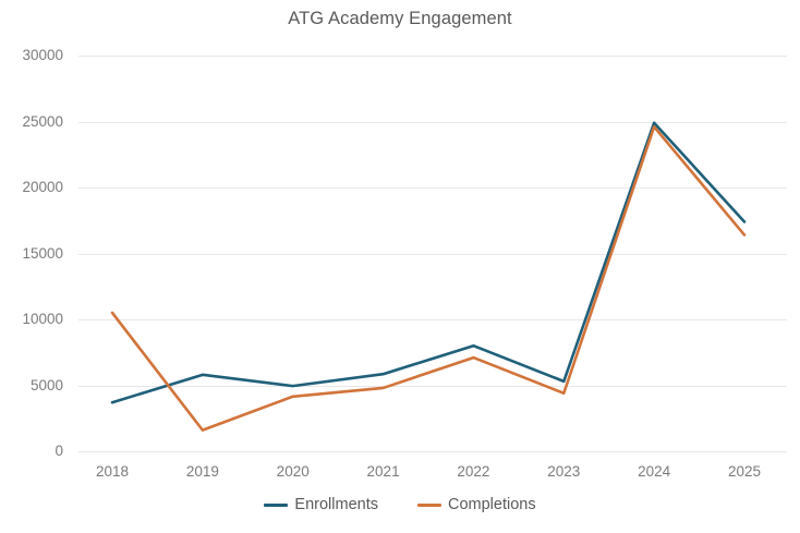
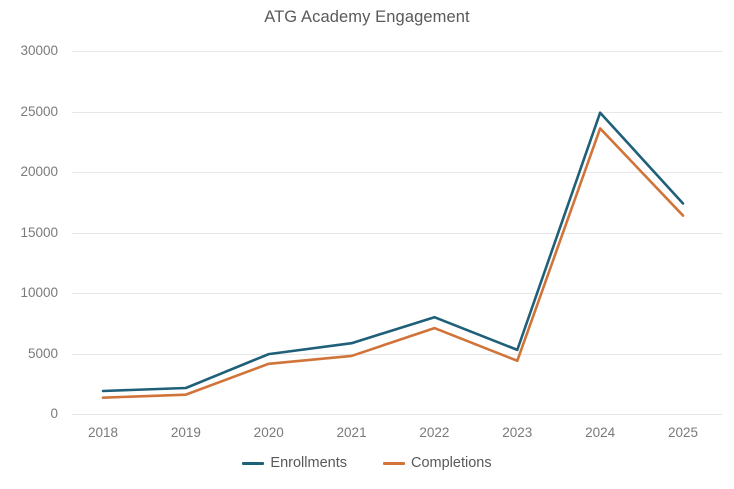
Enrollments/2018: 3700 -> 1900
Completions/2018: 10500 -> 1400
Enrollments/2019: 5800 -> 2200
Completions/2024: 24600 -> 23600
